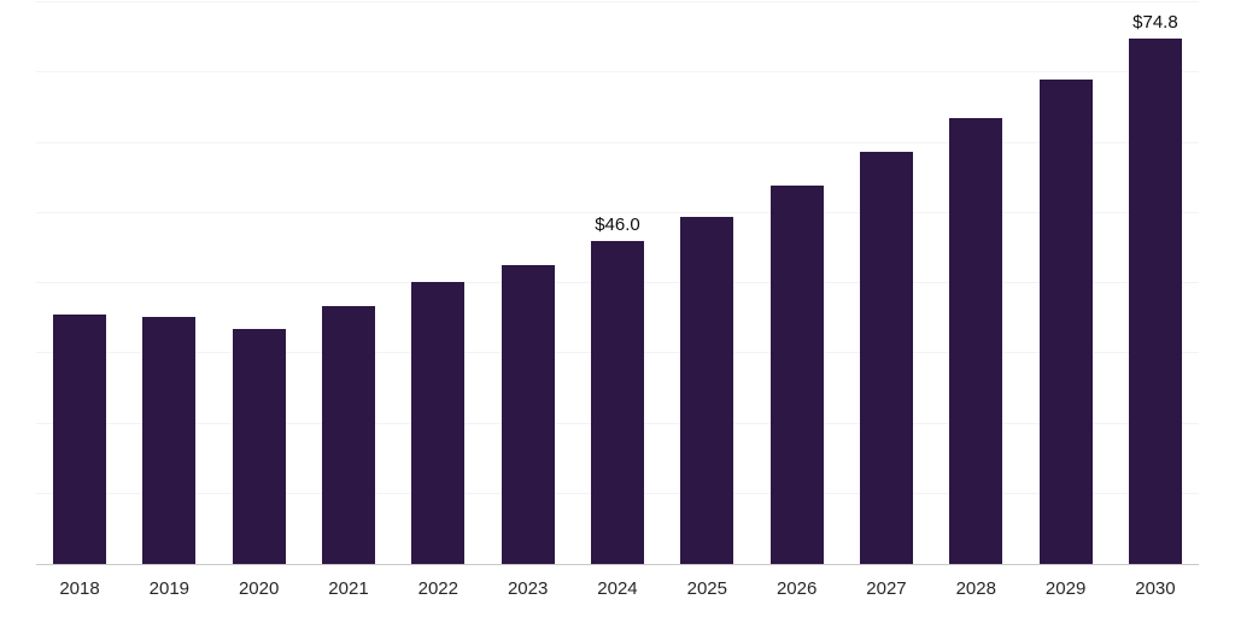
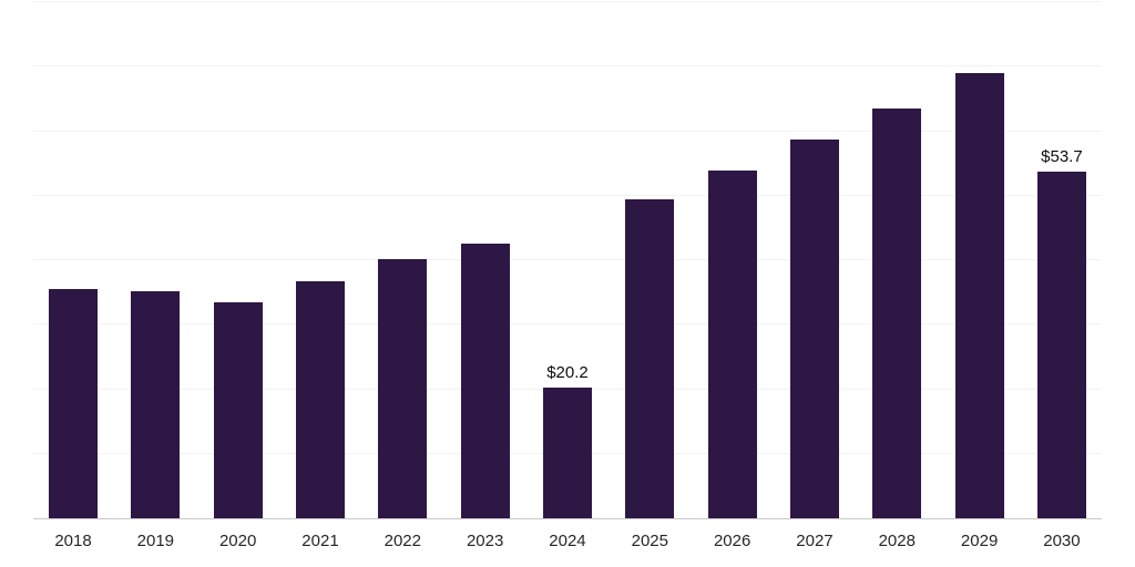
2024: $46.0 -> $20.2
2030: $74.8 -> $53.7
